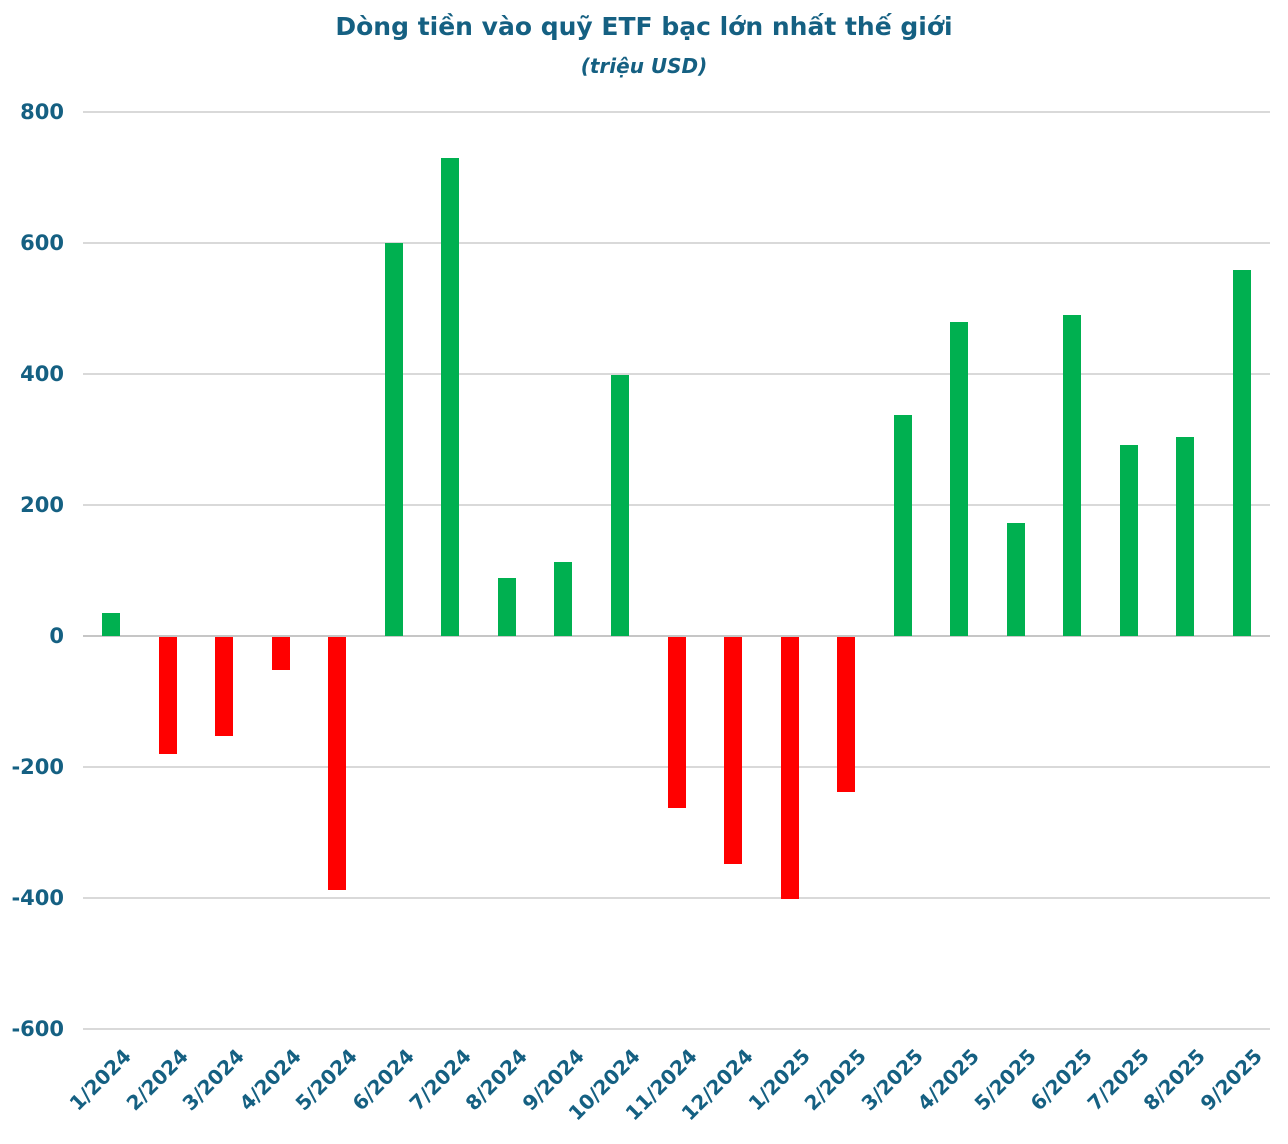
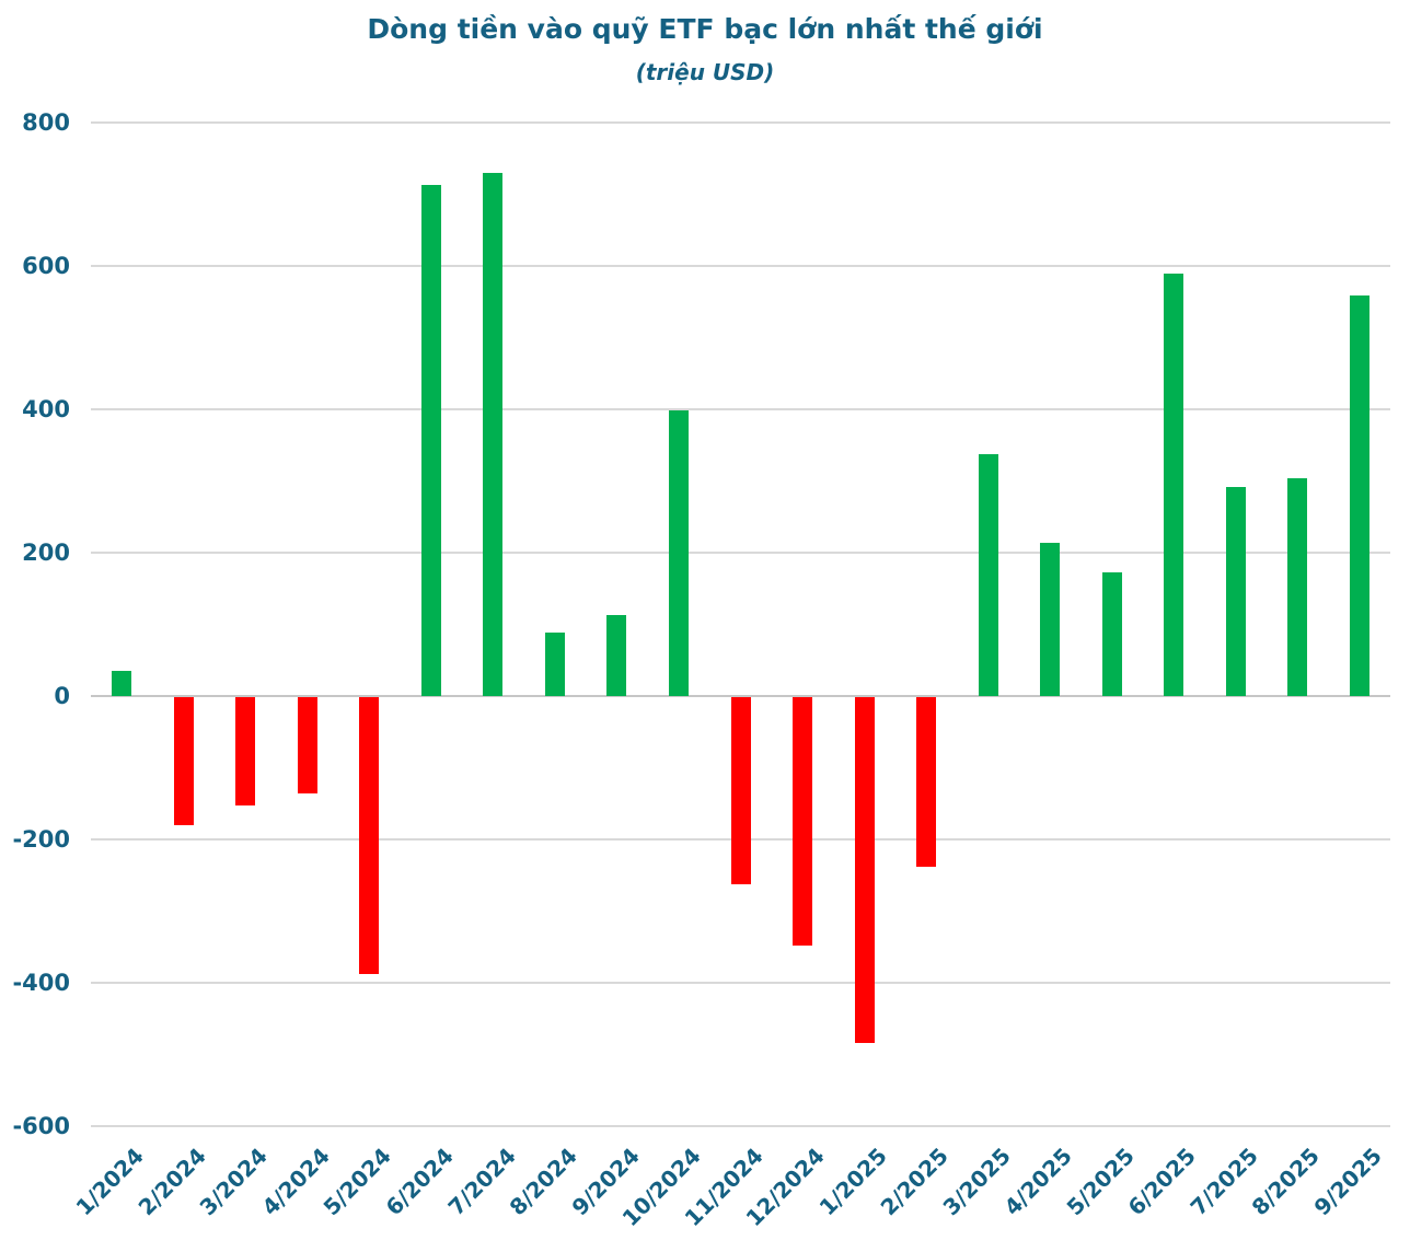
4/2024: -50 -> -140
6/2024: 600 -> 710
1/2025: -400 -> -480
4/2025: 480 -> 210
6/2025: 490 -> 590
